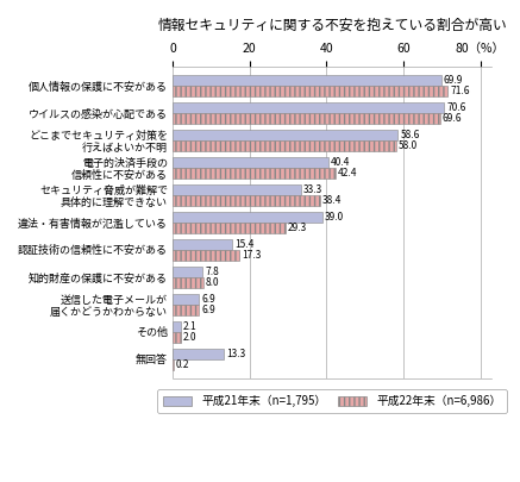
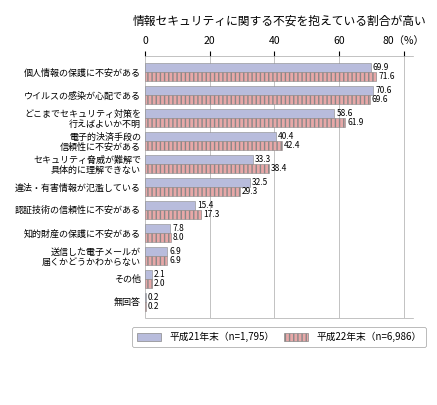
平成22年末（n=6,986）/どこまでセキュリティ対策を 行えばよいか不明: 58.0 -> 61.9
平成21年末（n=1,795）/違法・有害情報が氾濫している: 39.0 -> 32.5
平成21年末（n=1,795）/無回答: 13.3 -> 0.2
